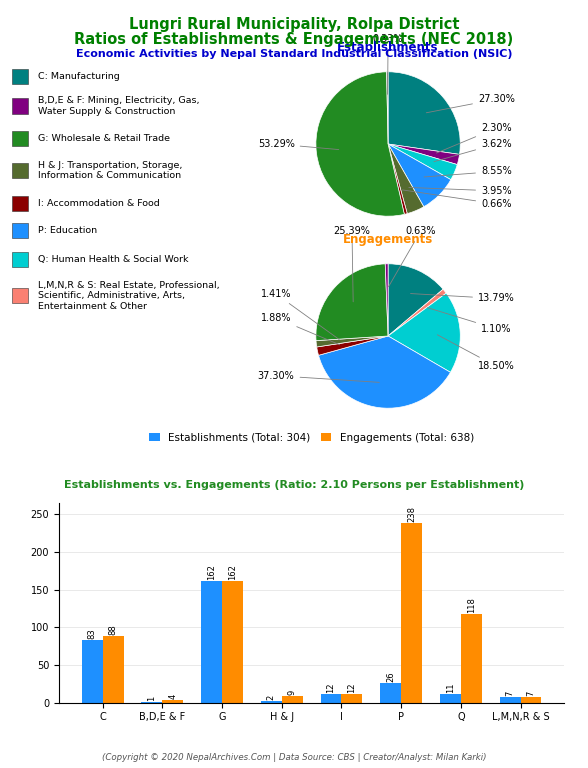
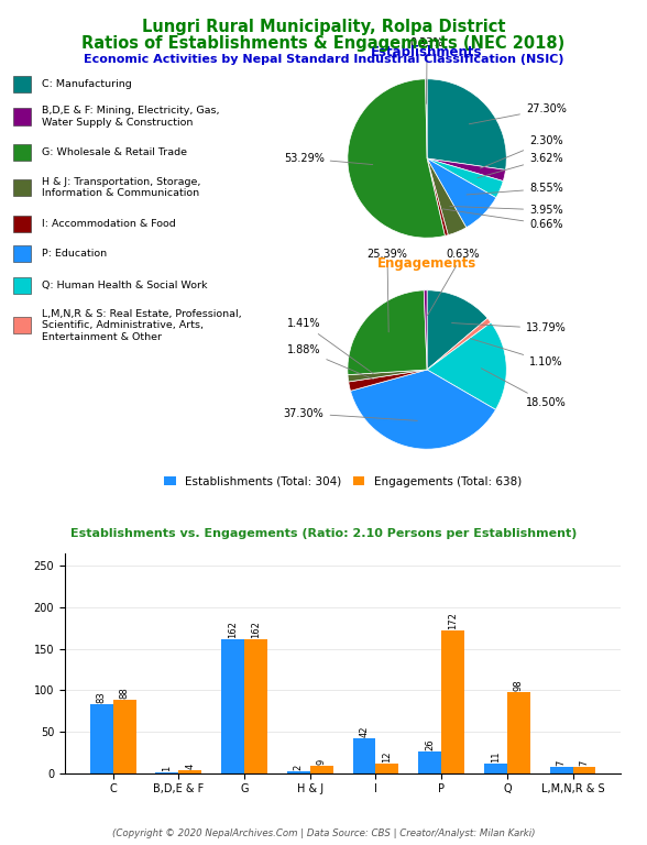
Establishments (Total: 304)/I: 12 -> 42
Engagements (Total: 638)/P: 238 -> 172
Engagements (Total: 638)/Q: 118 -> 98
